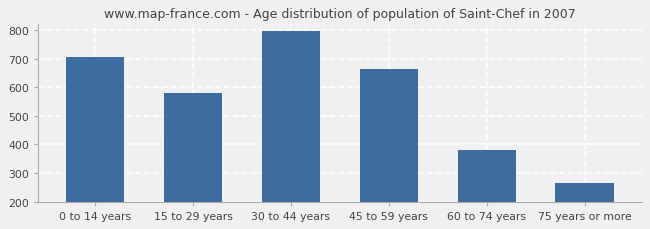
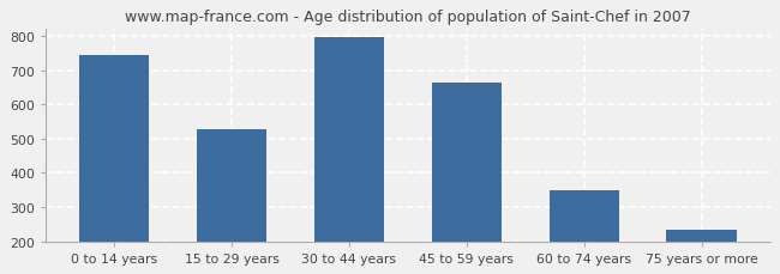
0 to 14 years: 705 -> 743
15 to 29 years: 580 -> 528
60 to 74 years: 380 -> 350
75 years or more: 265 -> 232
